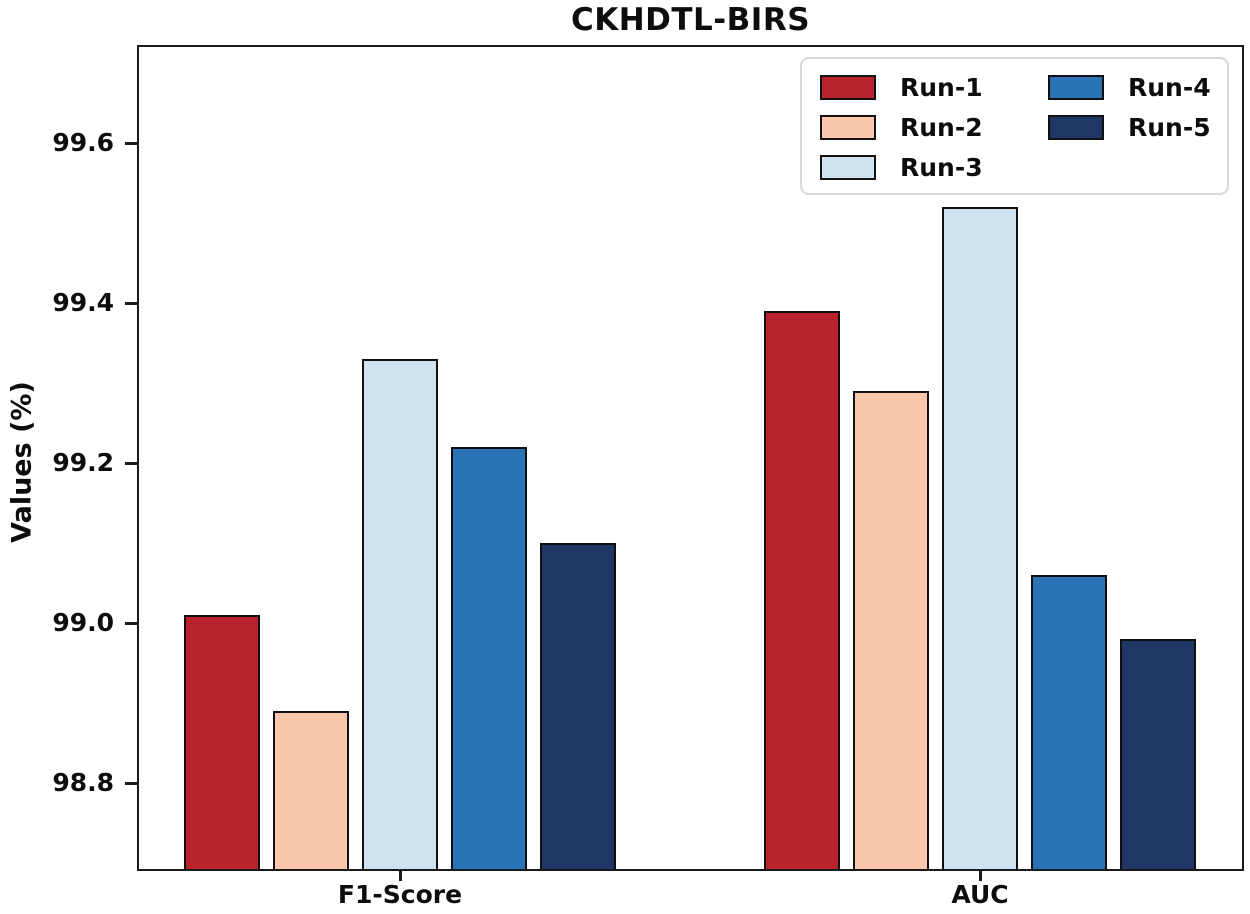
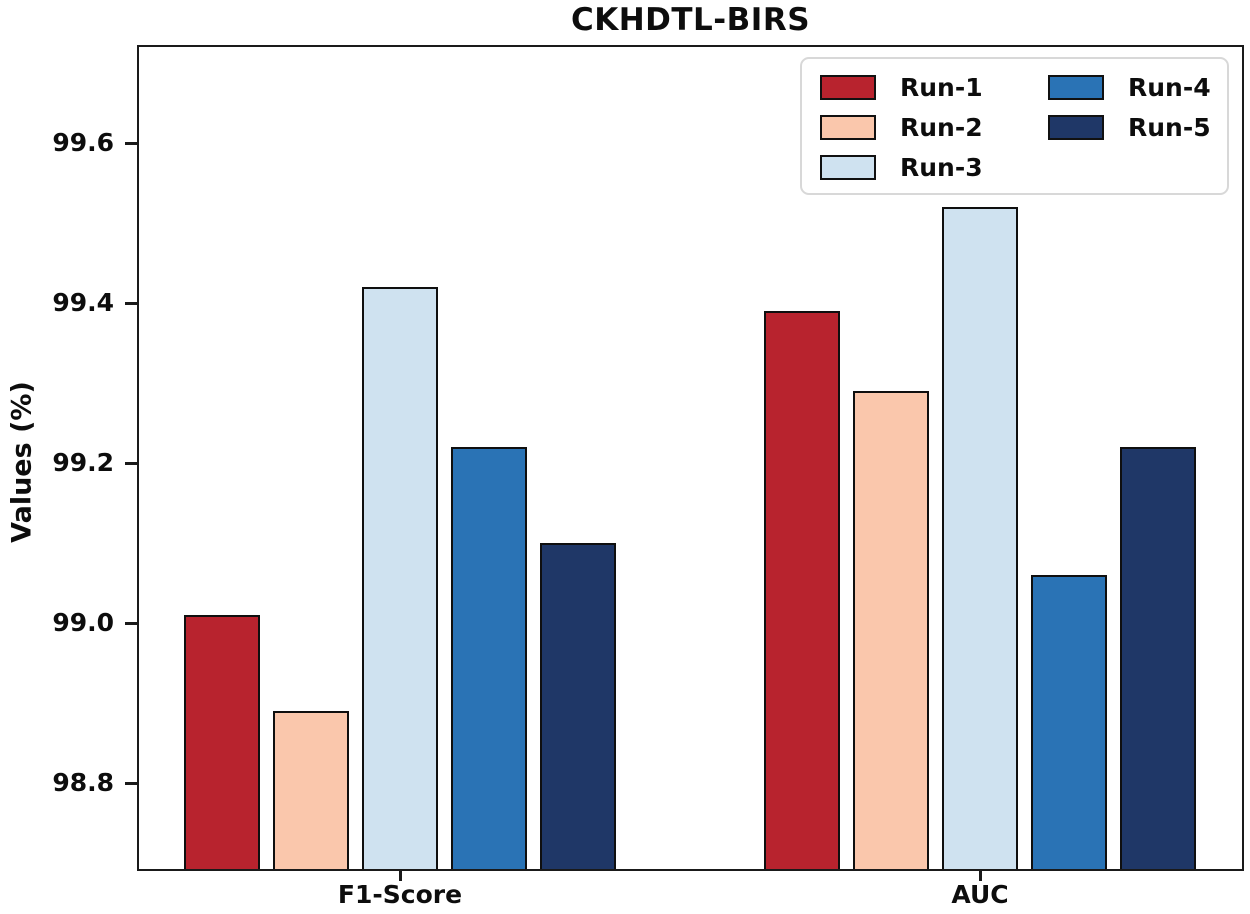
Run-3/F1-Score: 99.33 -> 99.42
Run-5/AUC: 98.98 -> 99.22
